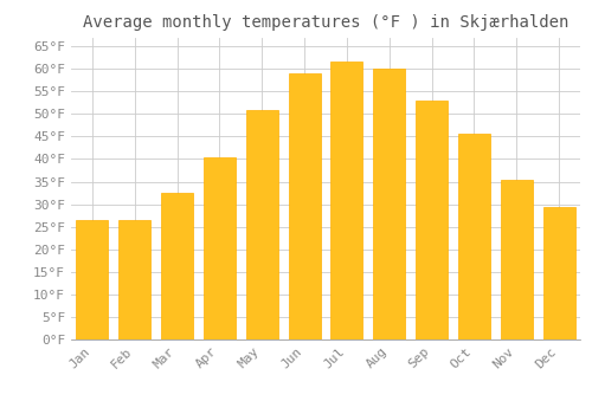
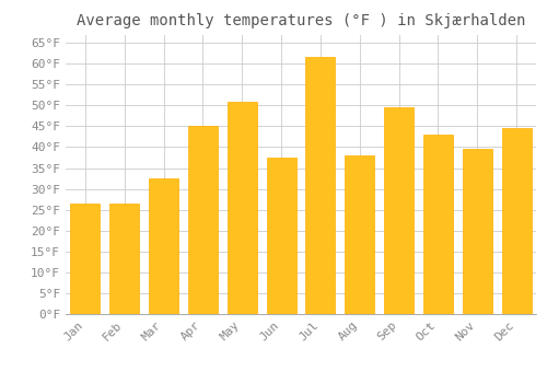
Apr: 40.5°F -> 45.0°F
Jun: 59.0°F -> 37.5°F
Aug: 60.0°F -> 38.0°F
Sep: 53.0°F -> 49.5°F
Oct: 45.5°F -> 43.0°F
Nov: 35.5°F -> 39.5°F
Dec: 29.5°F -> 44.5°F
